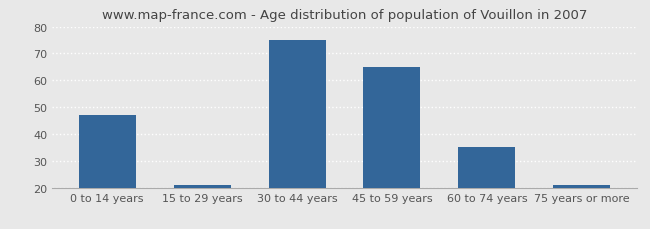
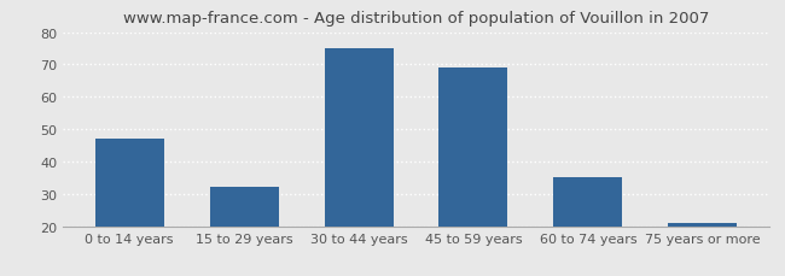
15 to 29 years: 21 -> 32
45 to 59 years: 65 -> 69
